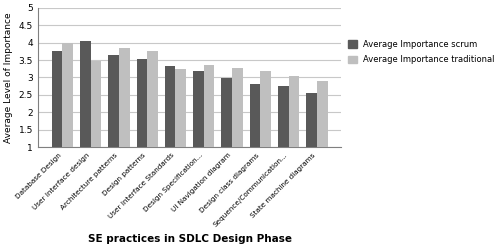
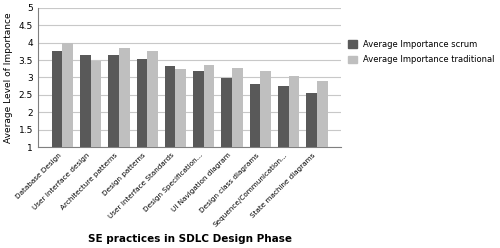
Average Importance scrum/User Interface design: 4.05 -> 3.65
